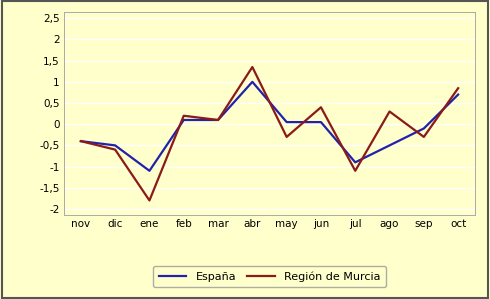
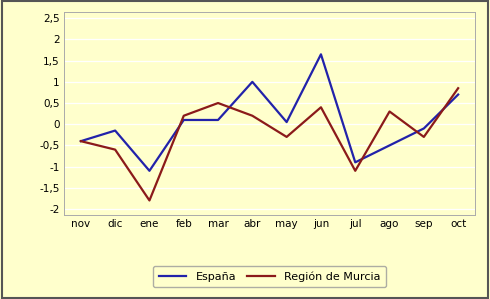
España/dic: -0,50 -> -0,15
Región de Murcia/mar: 0,10 -> 0,50
Región de Murcia/abr: 1,35 -> 0,20
España/jun: 0,05 -> 1,65
